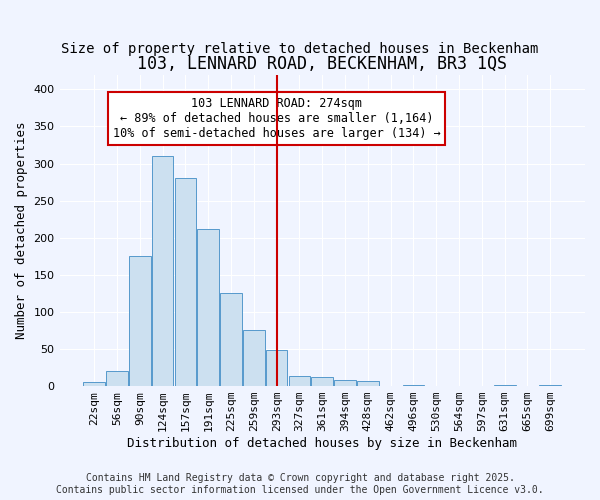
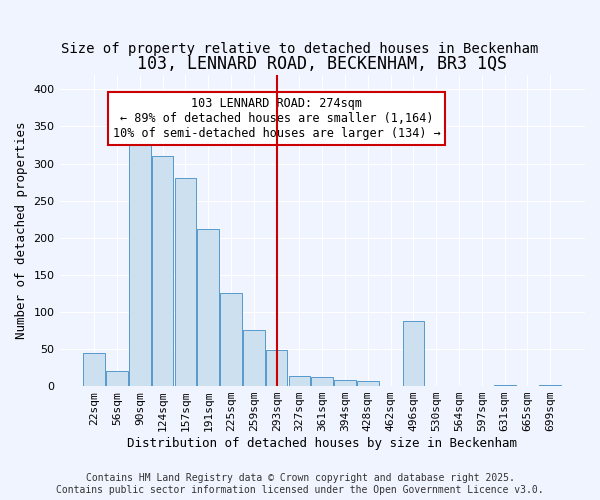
22sqm: 6 -> 44
90sqm: 175 -> 328
496sqm: 1 -> 88
